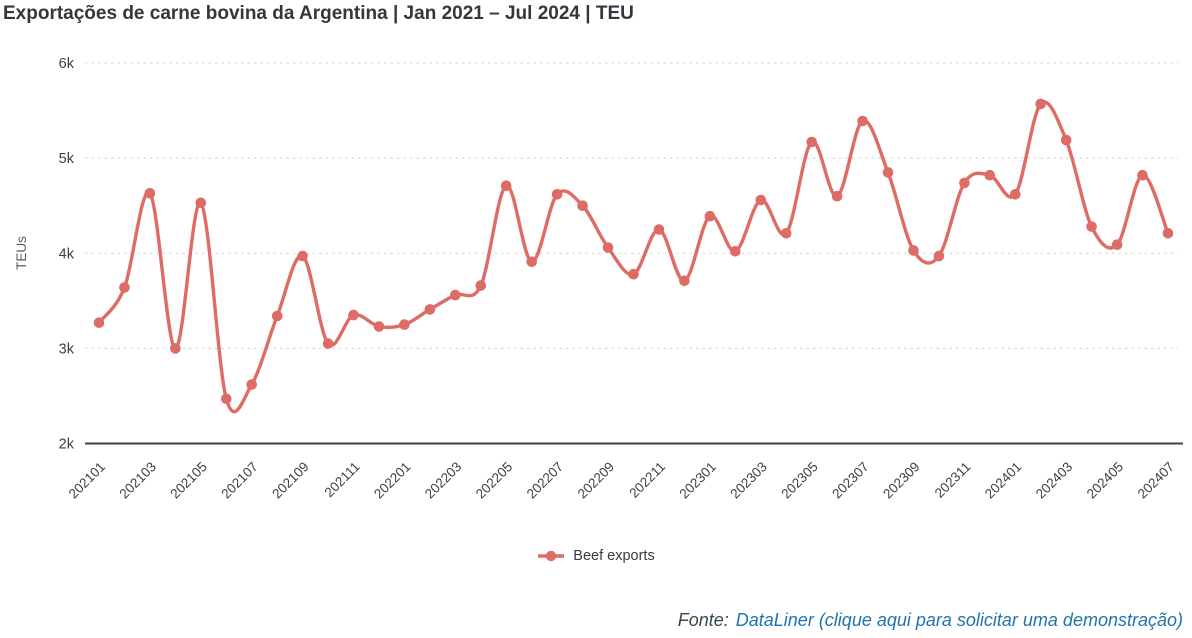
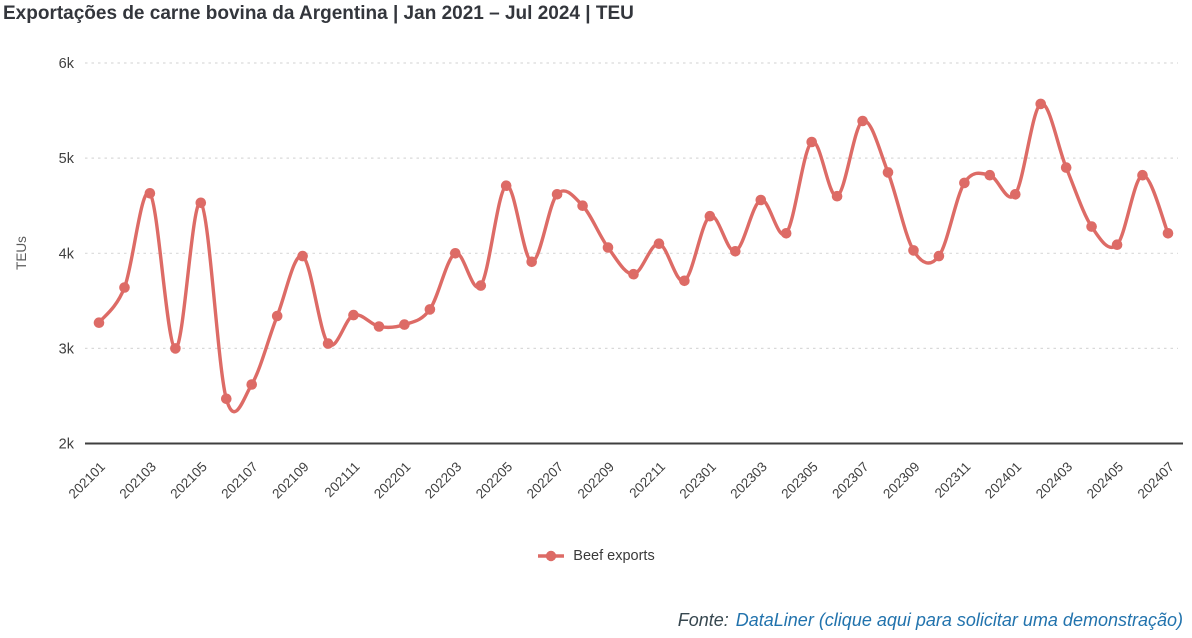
202203: 3.6k -> 4.0k
202211: 4.2k -> 4.1k
202403: 5.2k -> 4.9k
